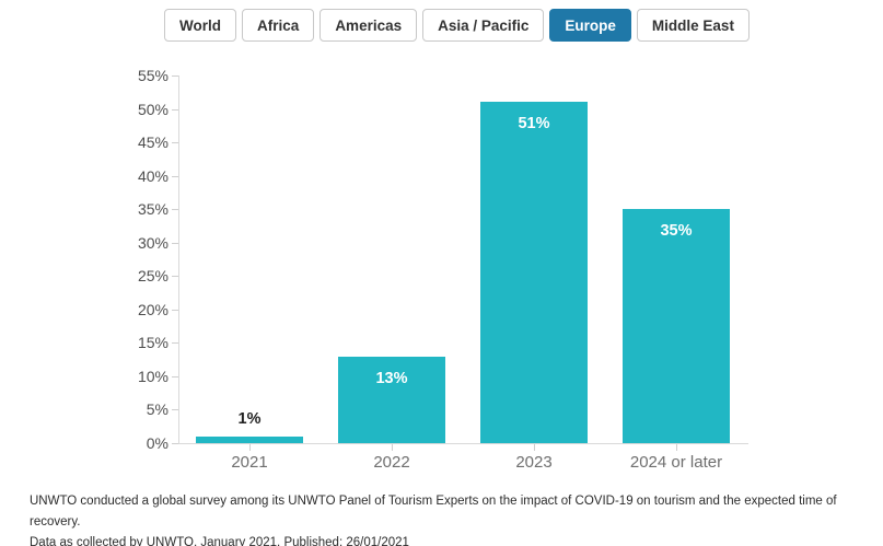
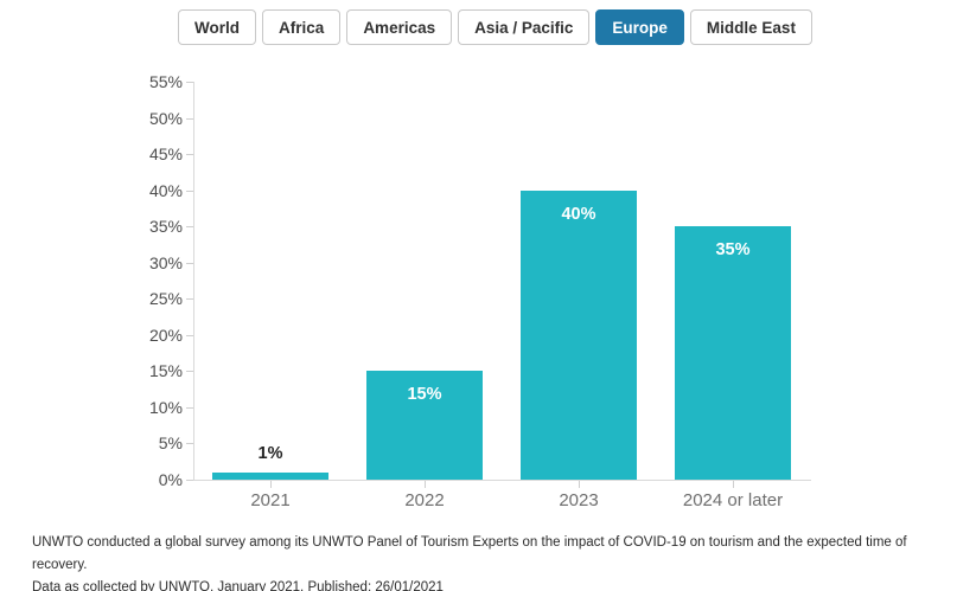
2022: 13% -> 15%
2023: 51% -> 40%
